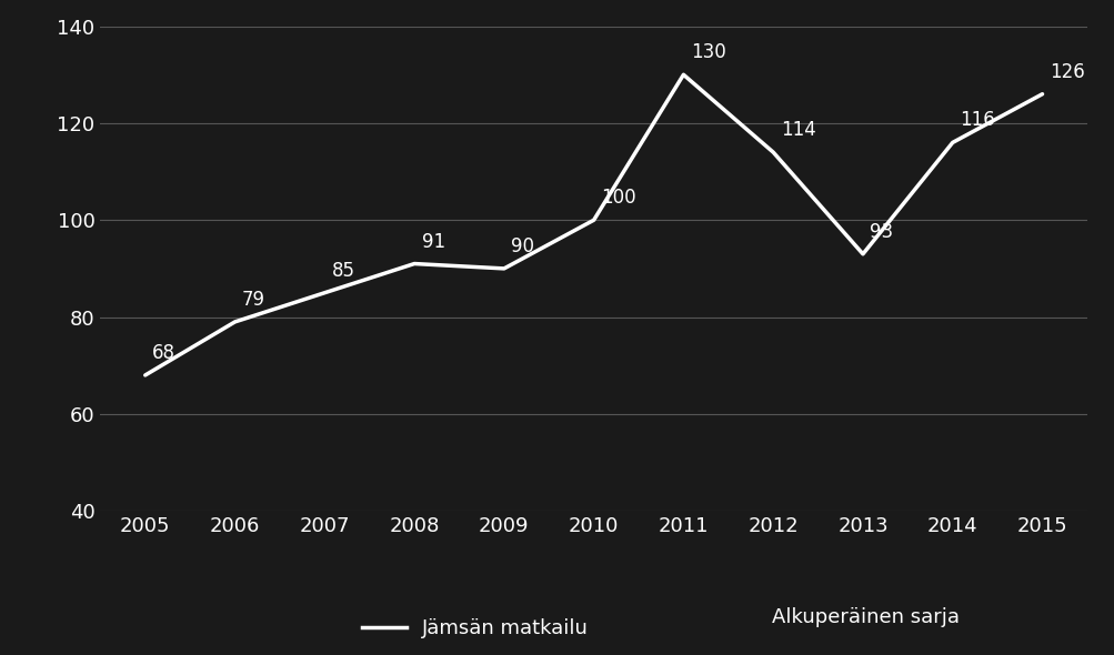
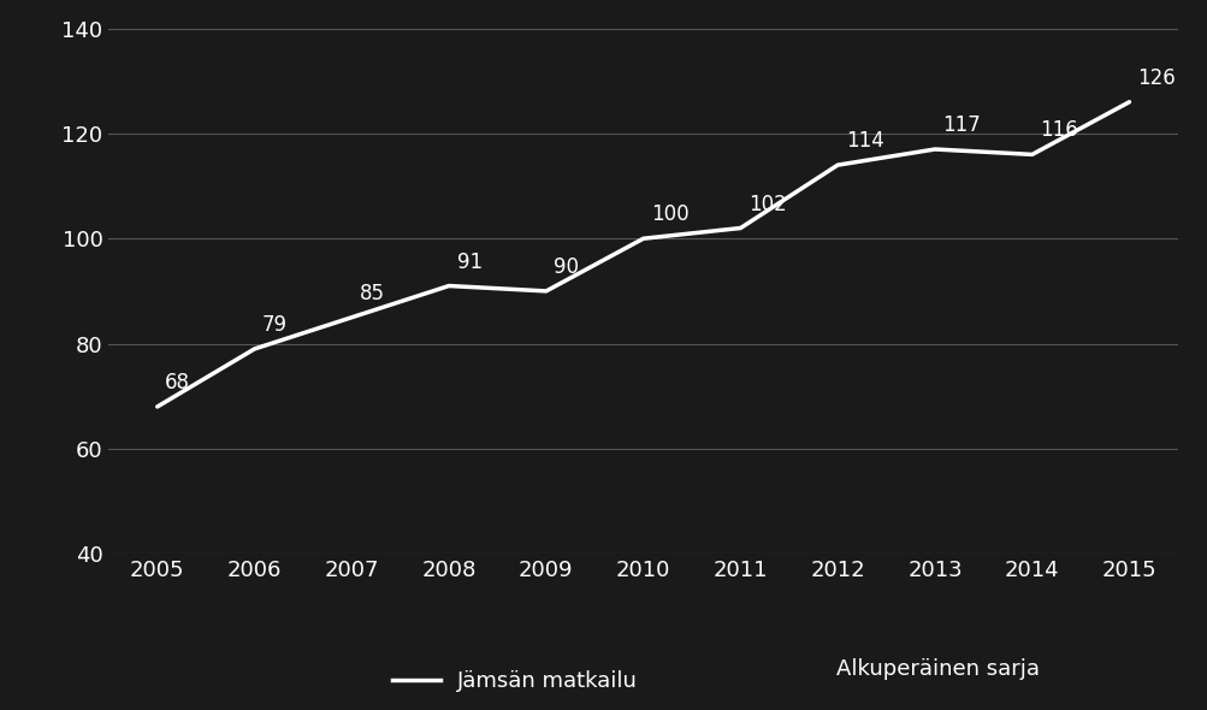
2011: 130 -> 102
2013: 93 -> 117
